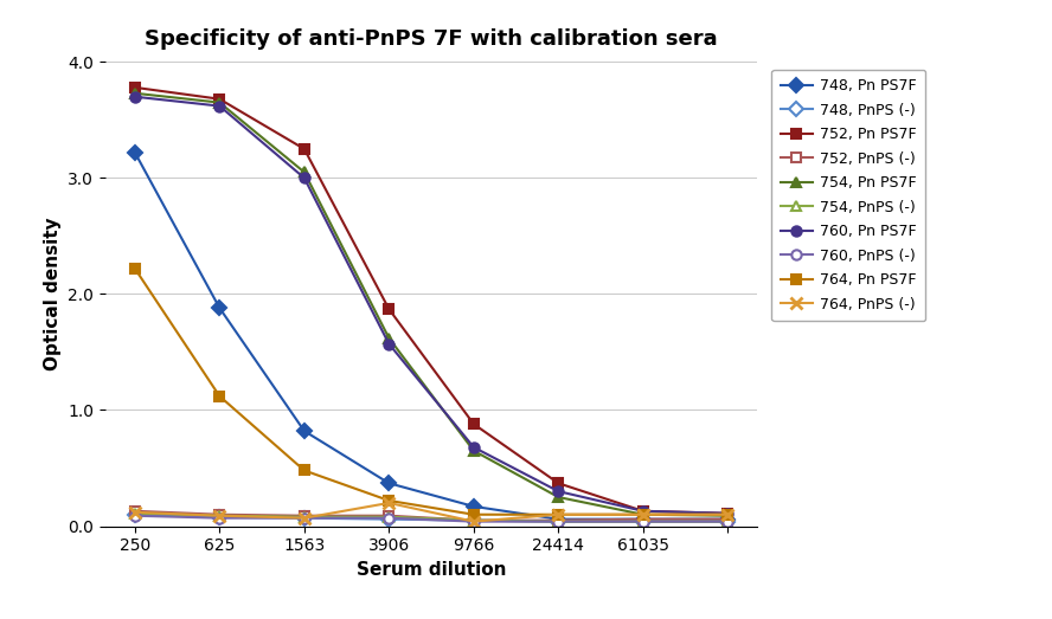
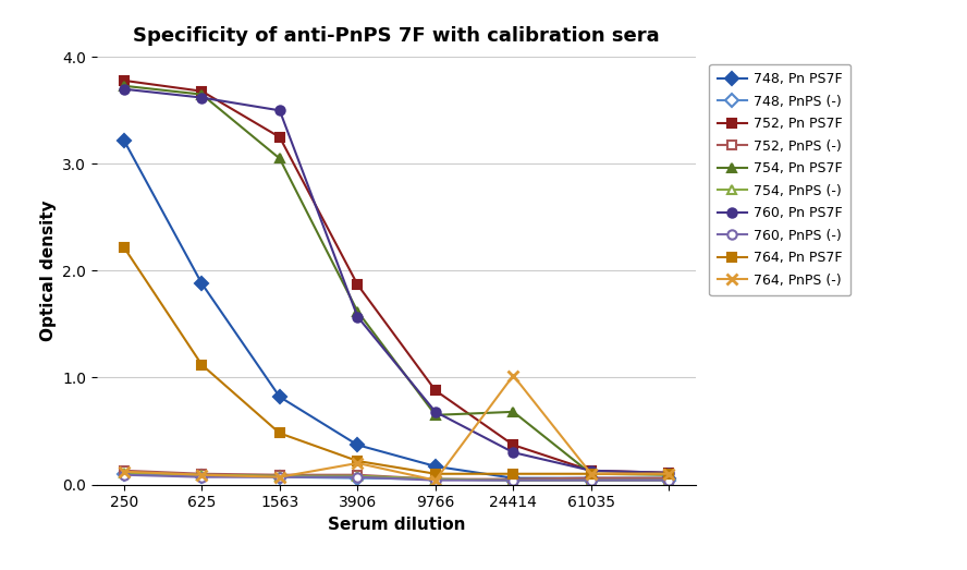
760, Pn PS7F/1563: 3.00 -> 3.50
754, Pn PS7F/24414: 0.25 -> 0.68
764, PnPS (-)/24414: 0.10 -> 1.02
